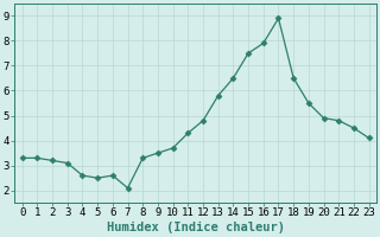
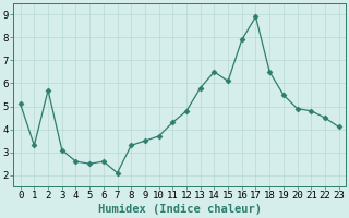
0: 3.3 -> 5.1
2: 3.2 -> 5.7
15: 7.5 -> 6.1
